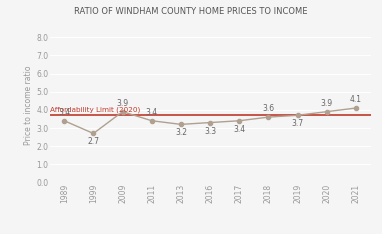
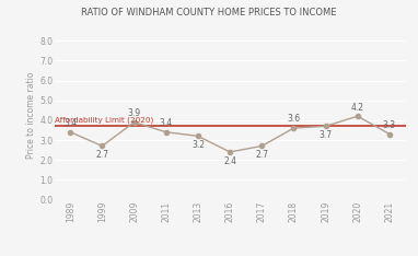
2016: 3.3 -> 2.4
2017: 3.4 -> 2.7
2020: 3.9 -> 4.2
2021: 4.1 -> 3.3
